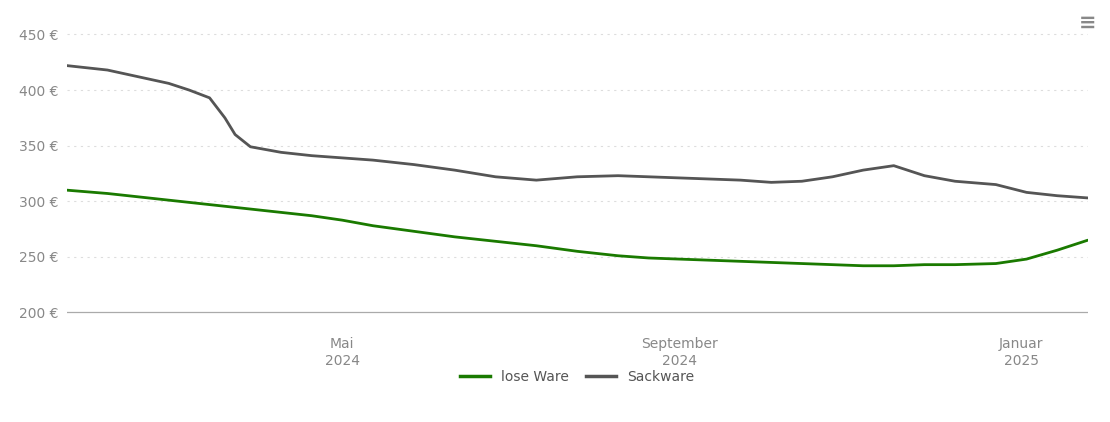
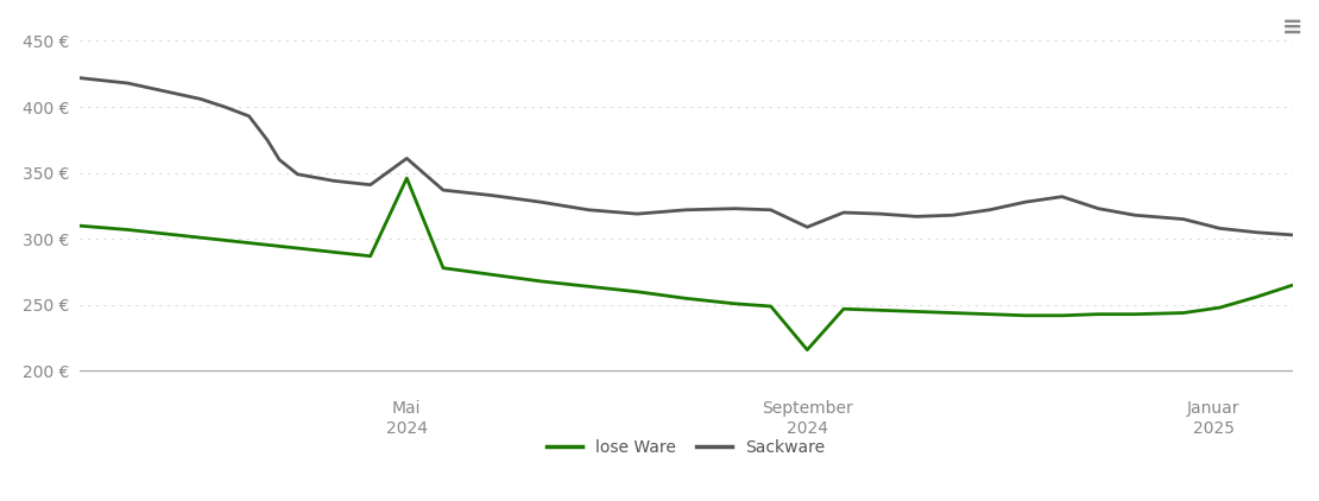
lose Ware/Mai 2024: 283 € -> 346 €
Sackware/Mai 2024: 339 € -> 361 €
lose Ware/September 2024: 248 € -> 216 €
Sackware/September 2024: 321 € -> 309 €
